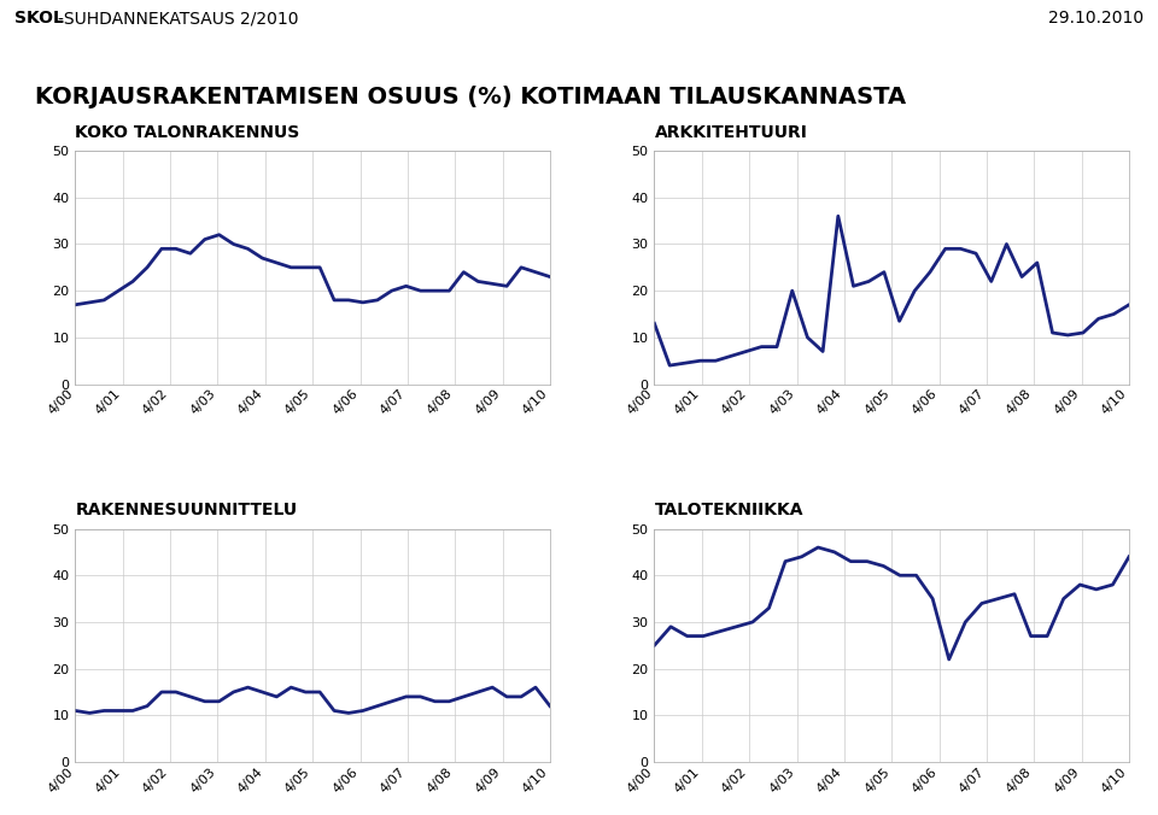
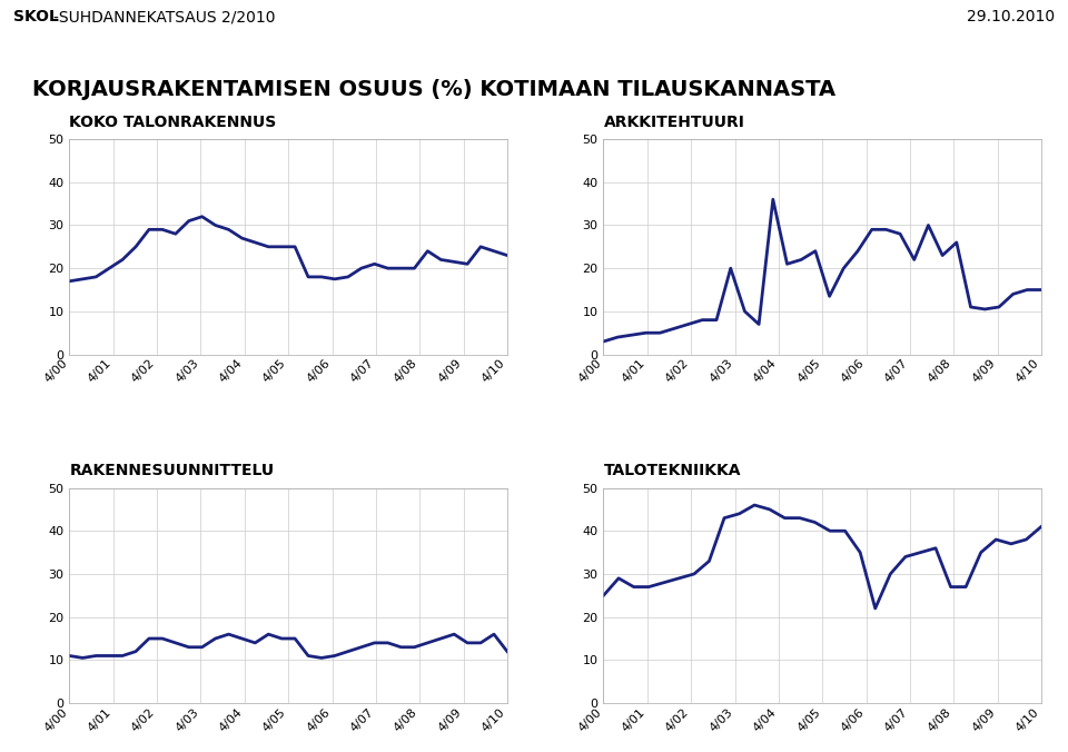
ARKKITEHTUURI/4/00: 13.0 -> 3.0
ARKKITEHTUURI/4/10: 17.0 -> 15.0
TALOTEKNIIKKA/4/10: 44 -> 41
